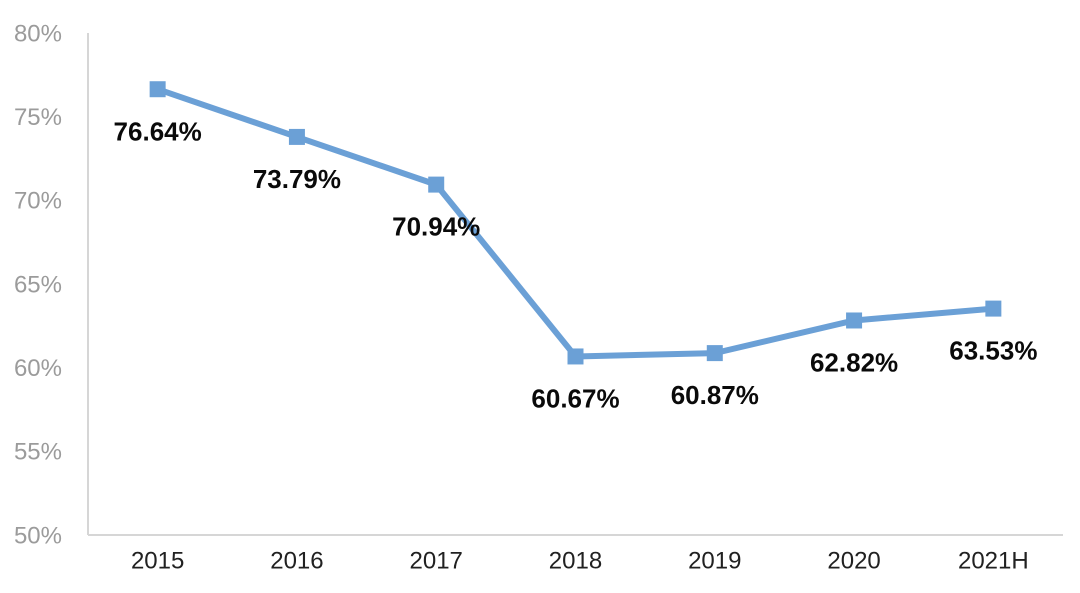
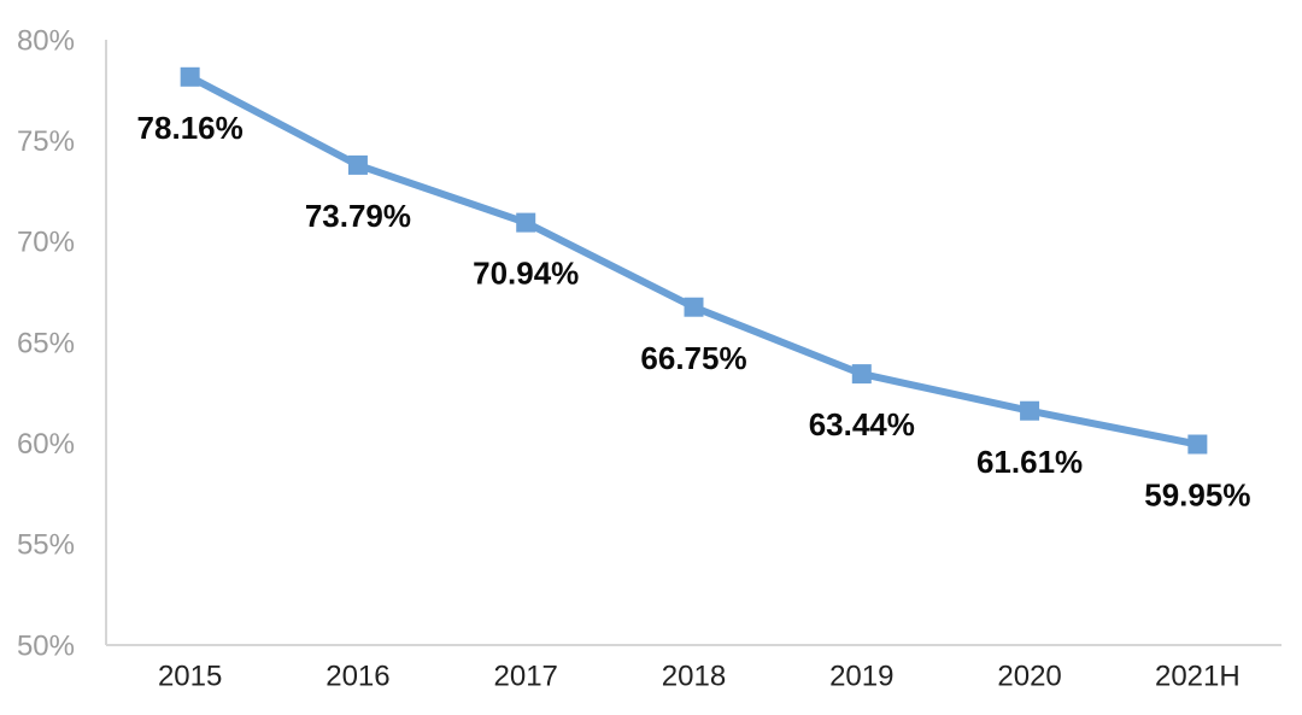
2015: 76.64% -> 78.16%
2018: 60.67% -> 66.75%
2019: 60.87% -> 63.44%
2020: 62.82% -> 61.61%
2021H: 63.53% -> 59.95%
